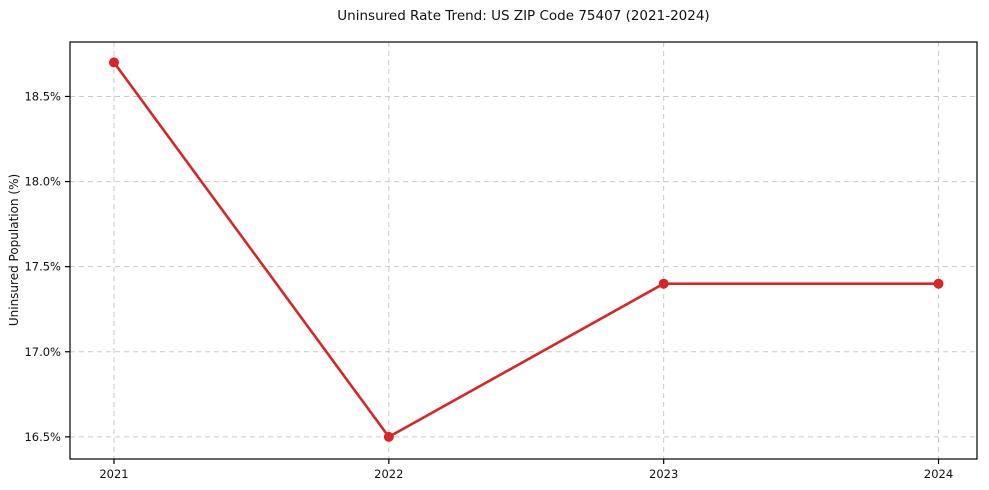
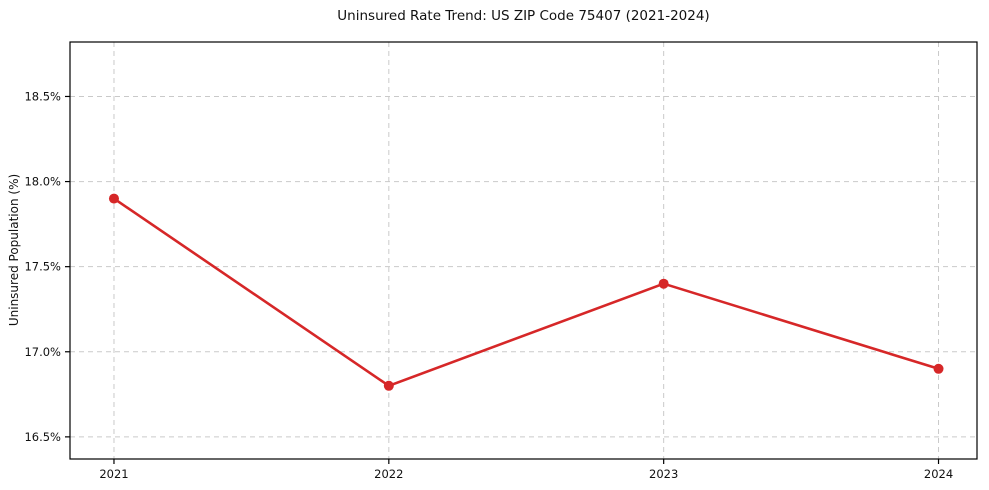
2021: 18.7% -> 17.9%
2022: 16.5% -> 16.8%
2024: 17.4% -> 16.9%
